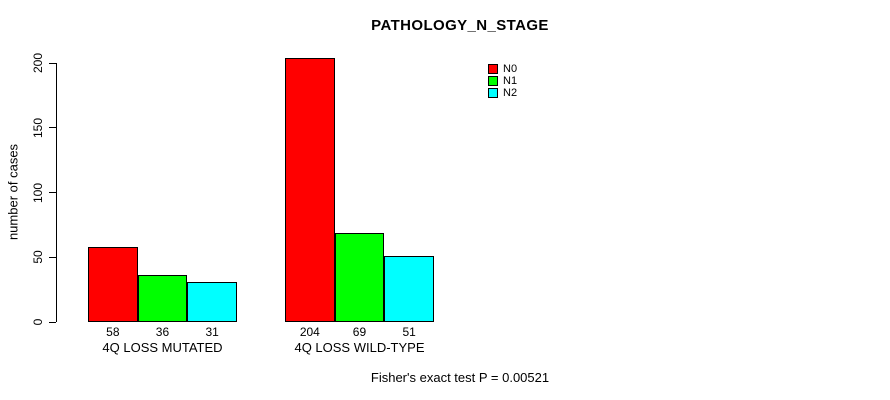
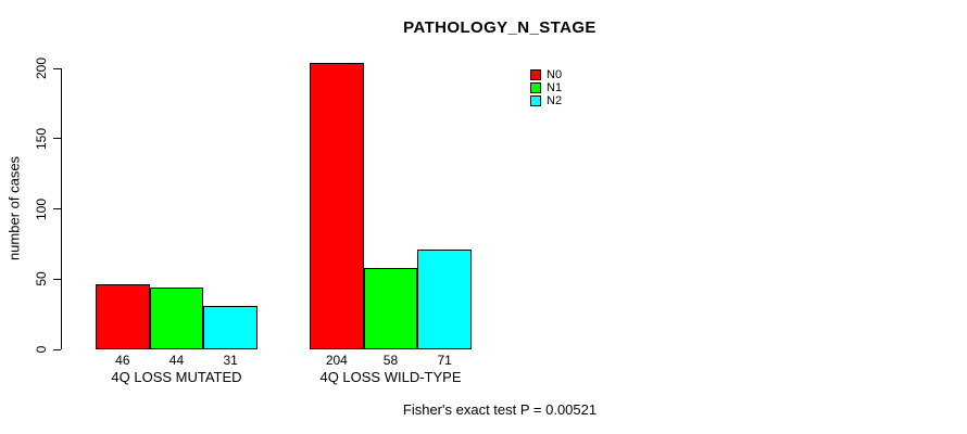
N0/4Q LOSS MUTATED: 58 -> 46
N1/4Q LOSS MUTATED: 36 -> 44
N1/4Q LOSS WILD-TYPE: 69 -> 58
N2/4Q LOSS WILD-TYPE: 51 -> 71
